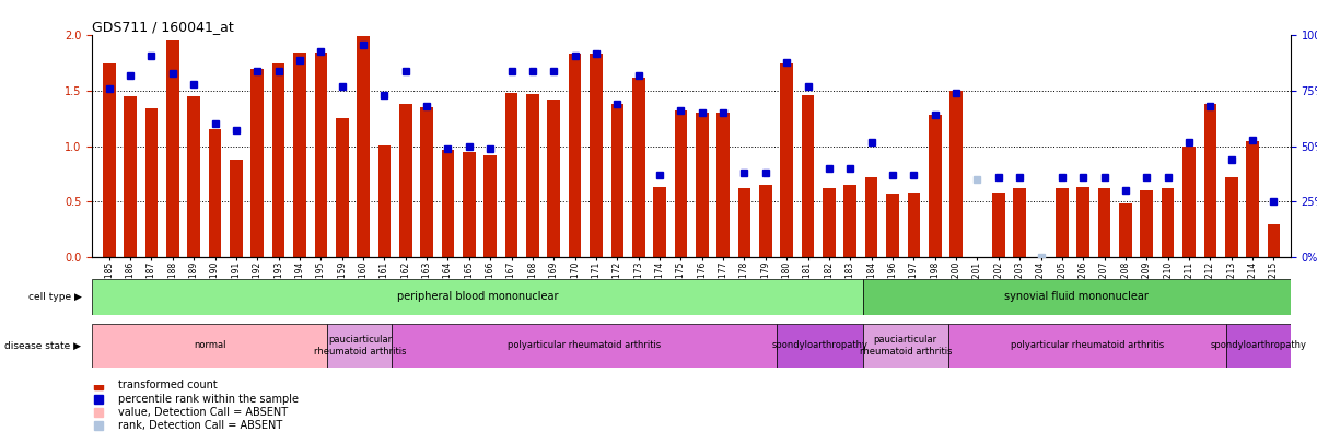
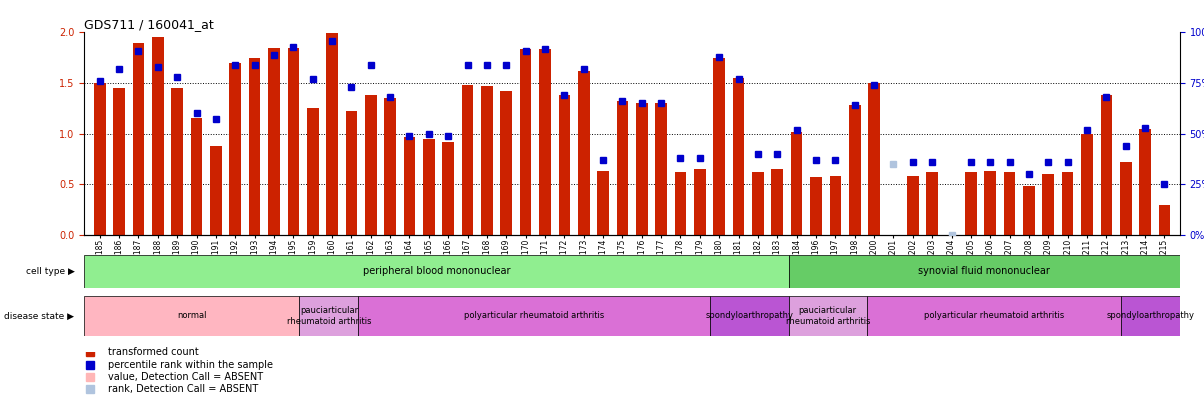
GSM23185: 1.75 -> 1.50
GSM23187: 1.34 -> 1.90
GSM23161: 1.01 -> 1.22
GSM23181: 1.46 -> 1.55
GSM23184: 0.72 -> 1.02
